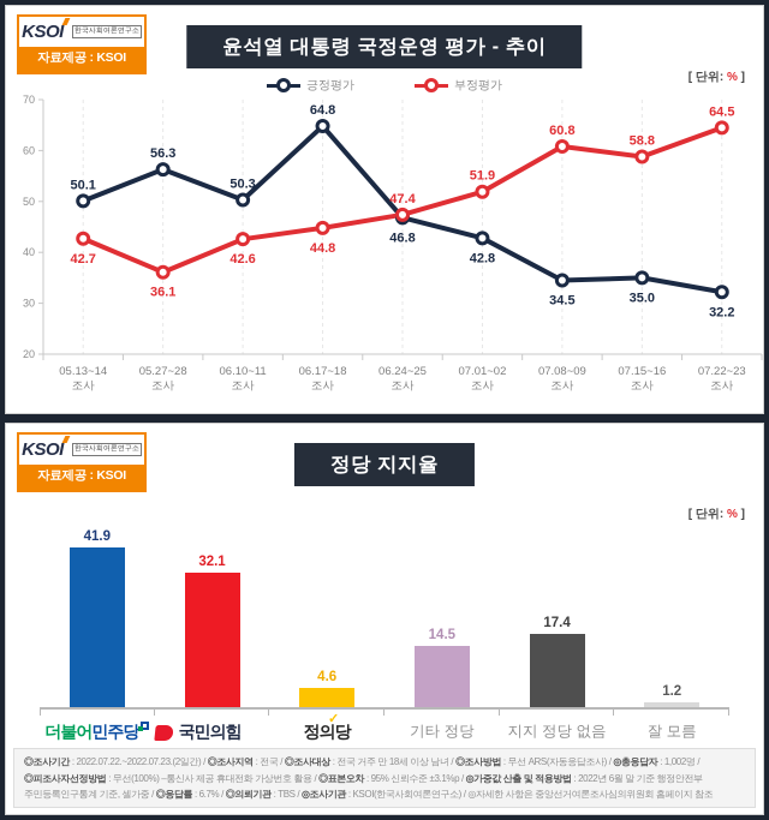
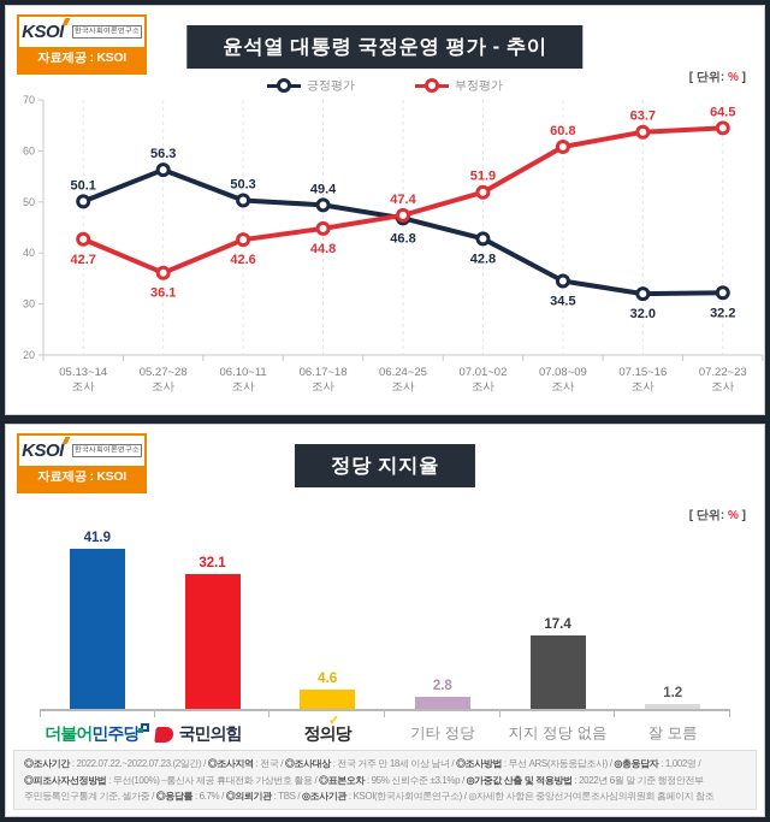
윤석열 대통령 국정운영 평가 - 추이/긍정평가/06.17~18: 64.8 -> 49.4
윤석열 대통령 국정운영 평가 - 추이/긍정평가/07.15~16: 35.0 -> 32.0
윤석열 대통령 국정운영 평가 - 추이/부정평가/07.15~16: 58.8 -> 63.7
정당 지지율/기타 정당: 14.5 -> 2.8
